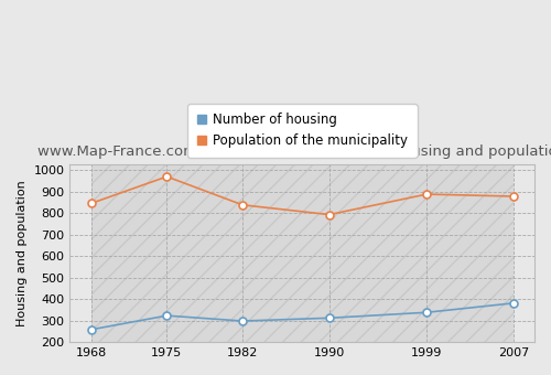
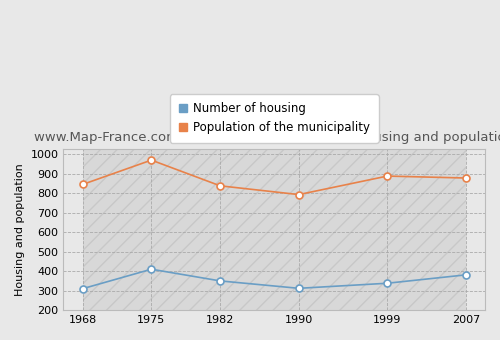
Number of housing/1968: 260 -> 310
Number of housing/1975: 320 -> 410
Number of housing/1982: 300 -> 350
